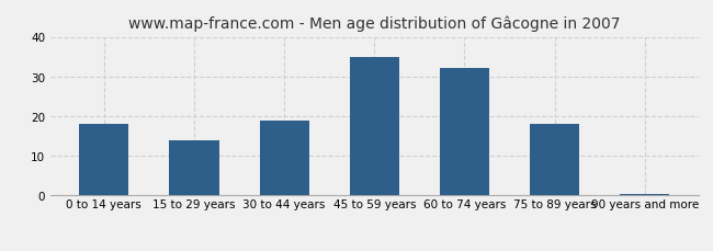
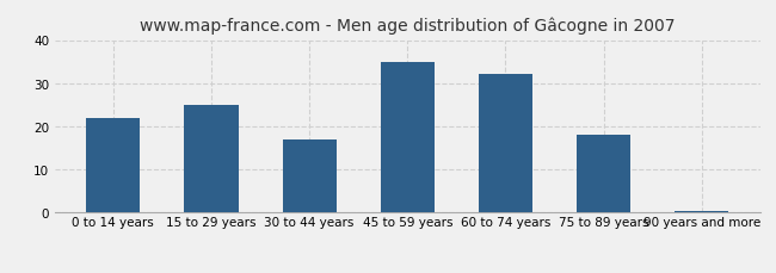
0 to 14 years: 18.0 -> 22.0
15 to 29 years: 14.0 -> 25.0
30 to 44 years: 19.0 -> 17.0
